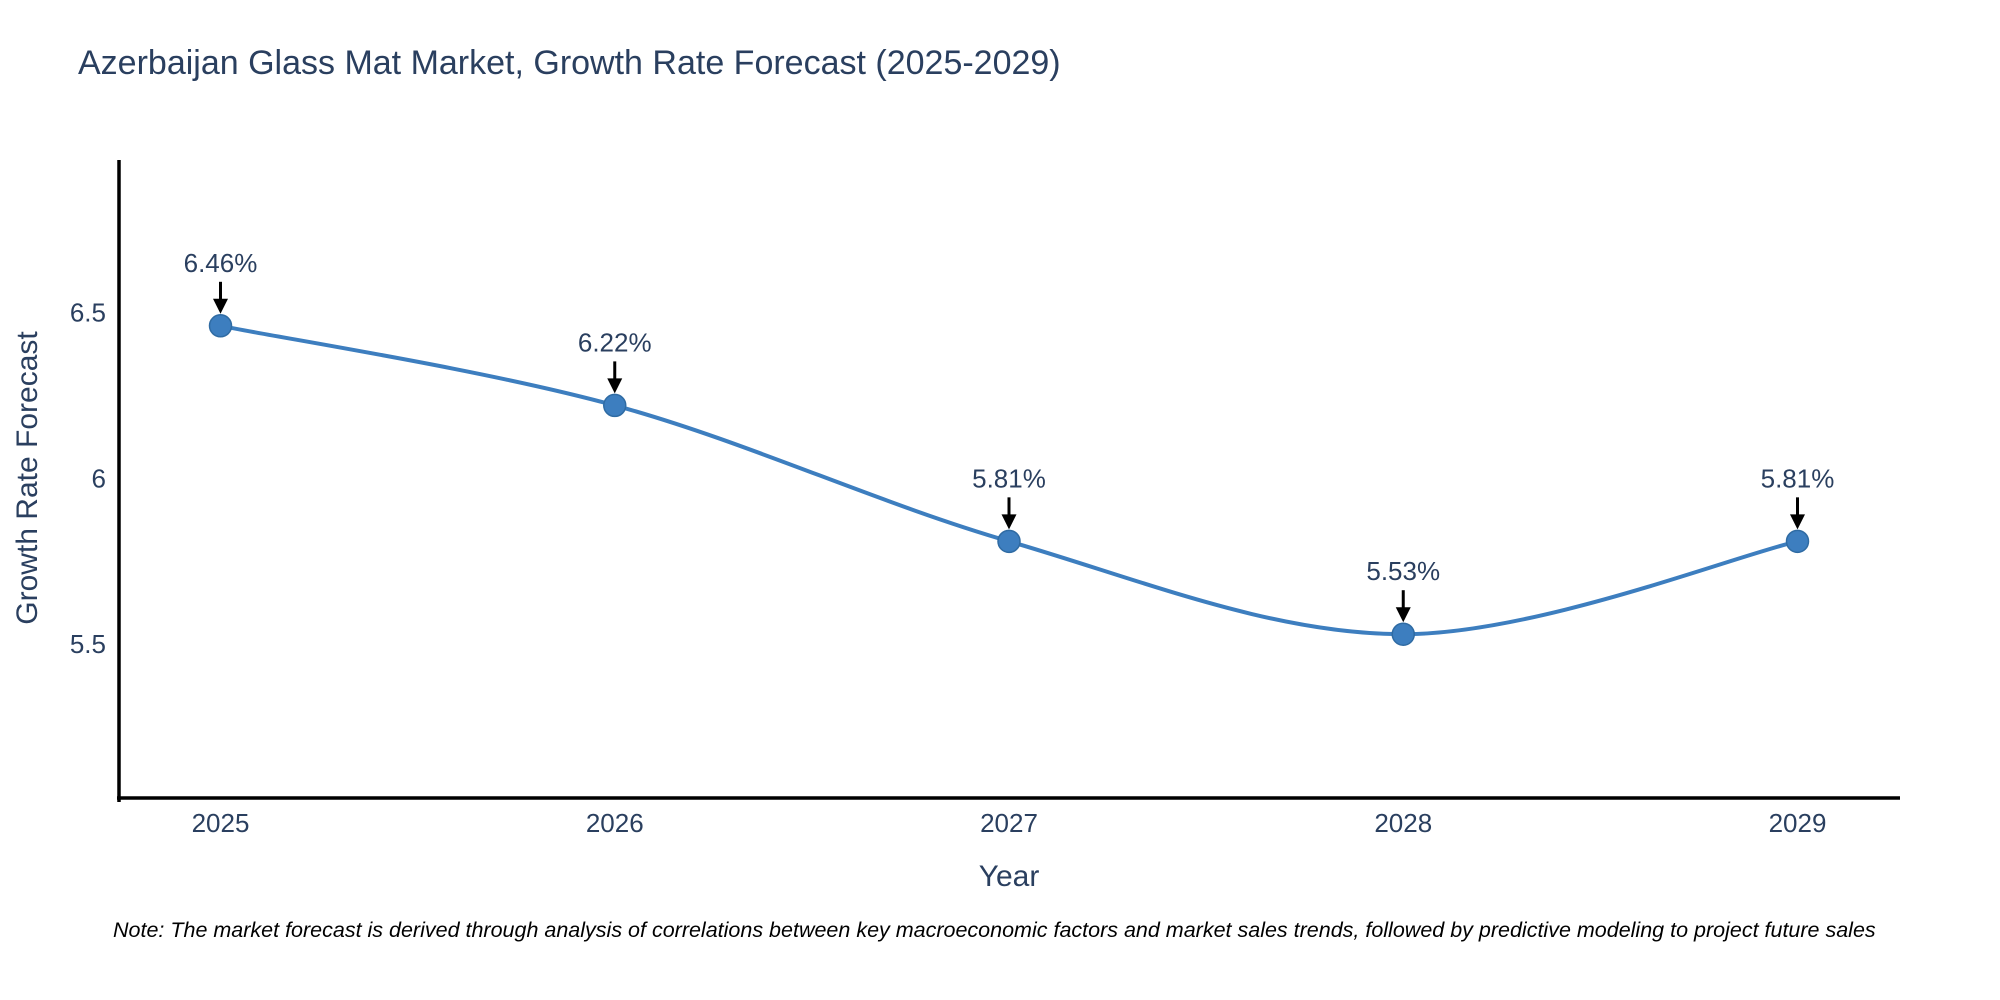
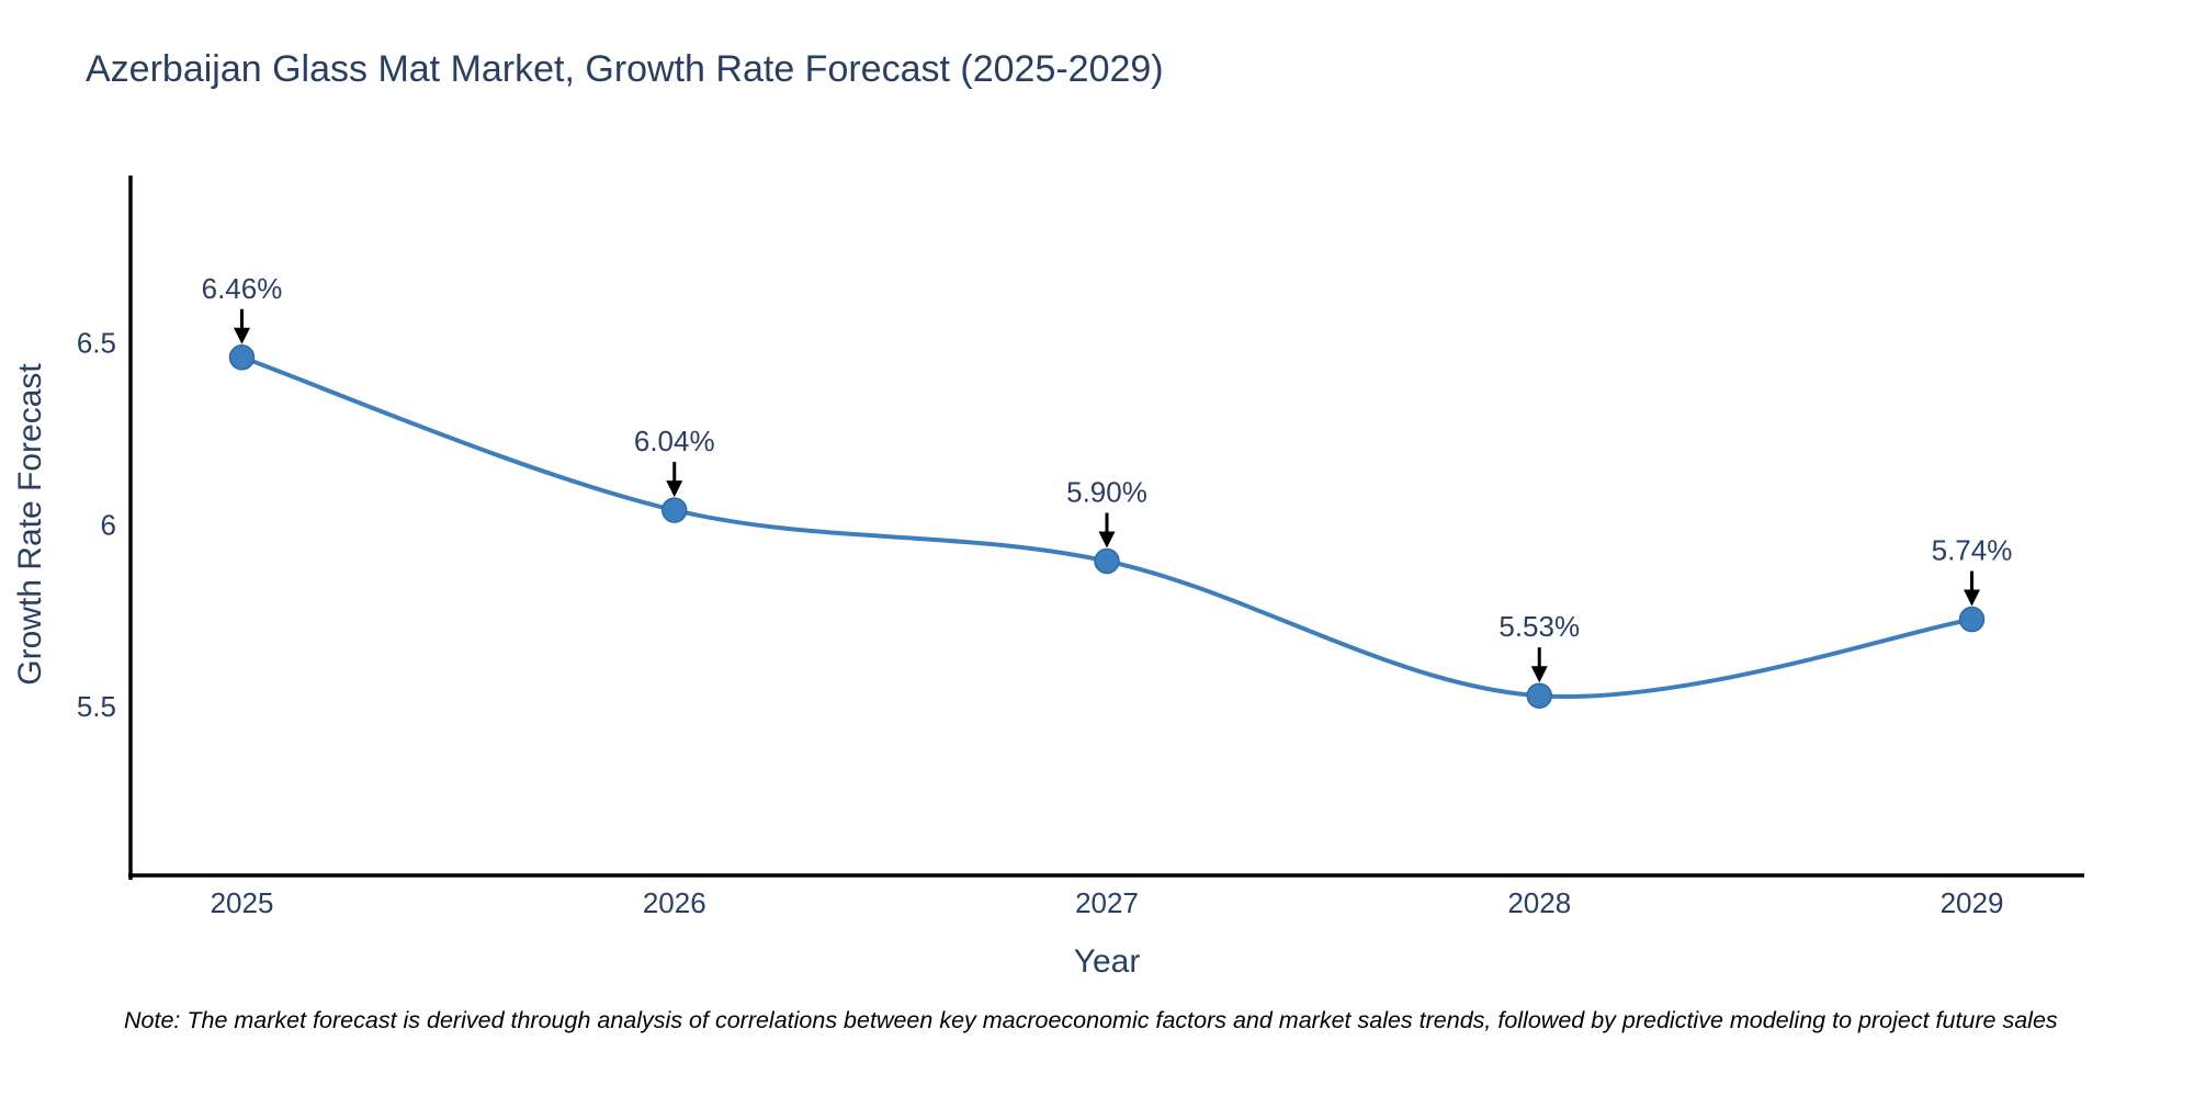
2026: 6.22% -> 6.04%
2027: 5.81% -> 5.90%
2029: 5.81% -> 5.74%
